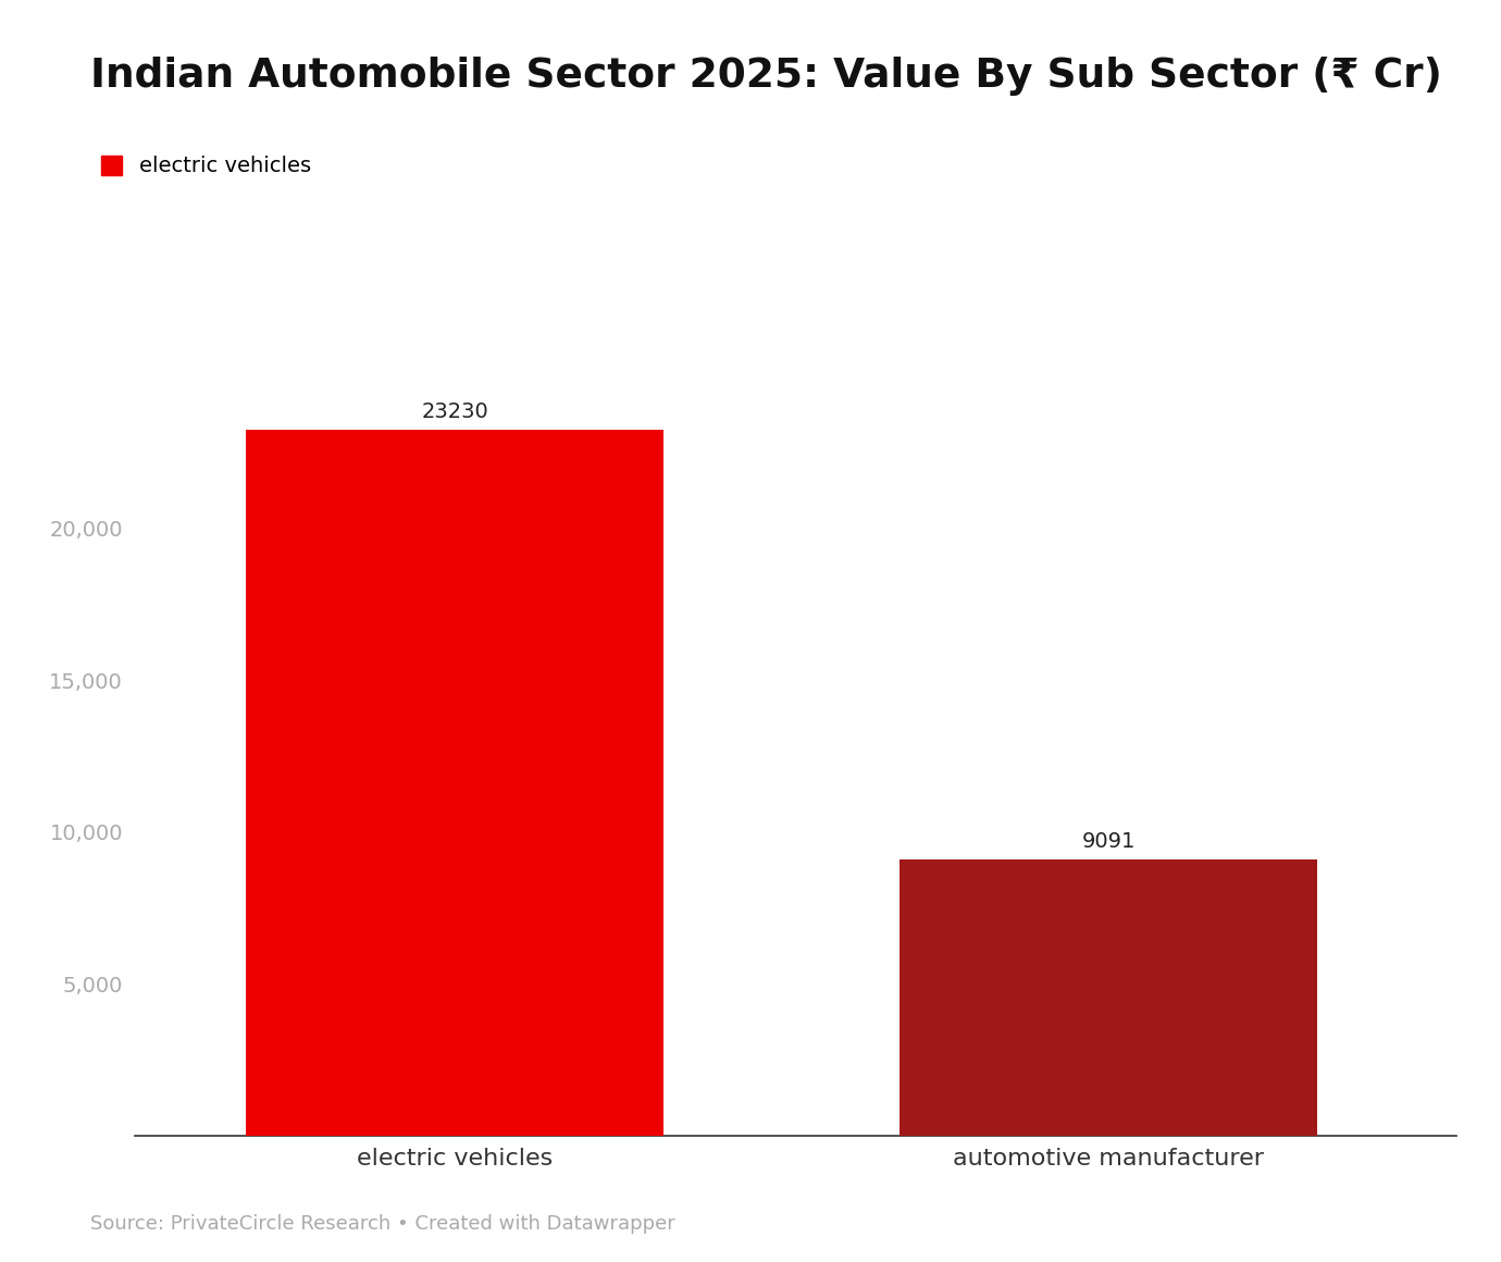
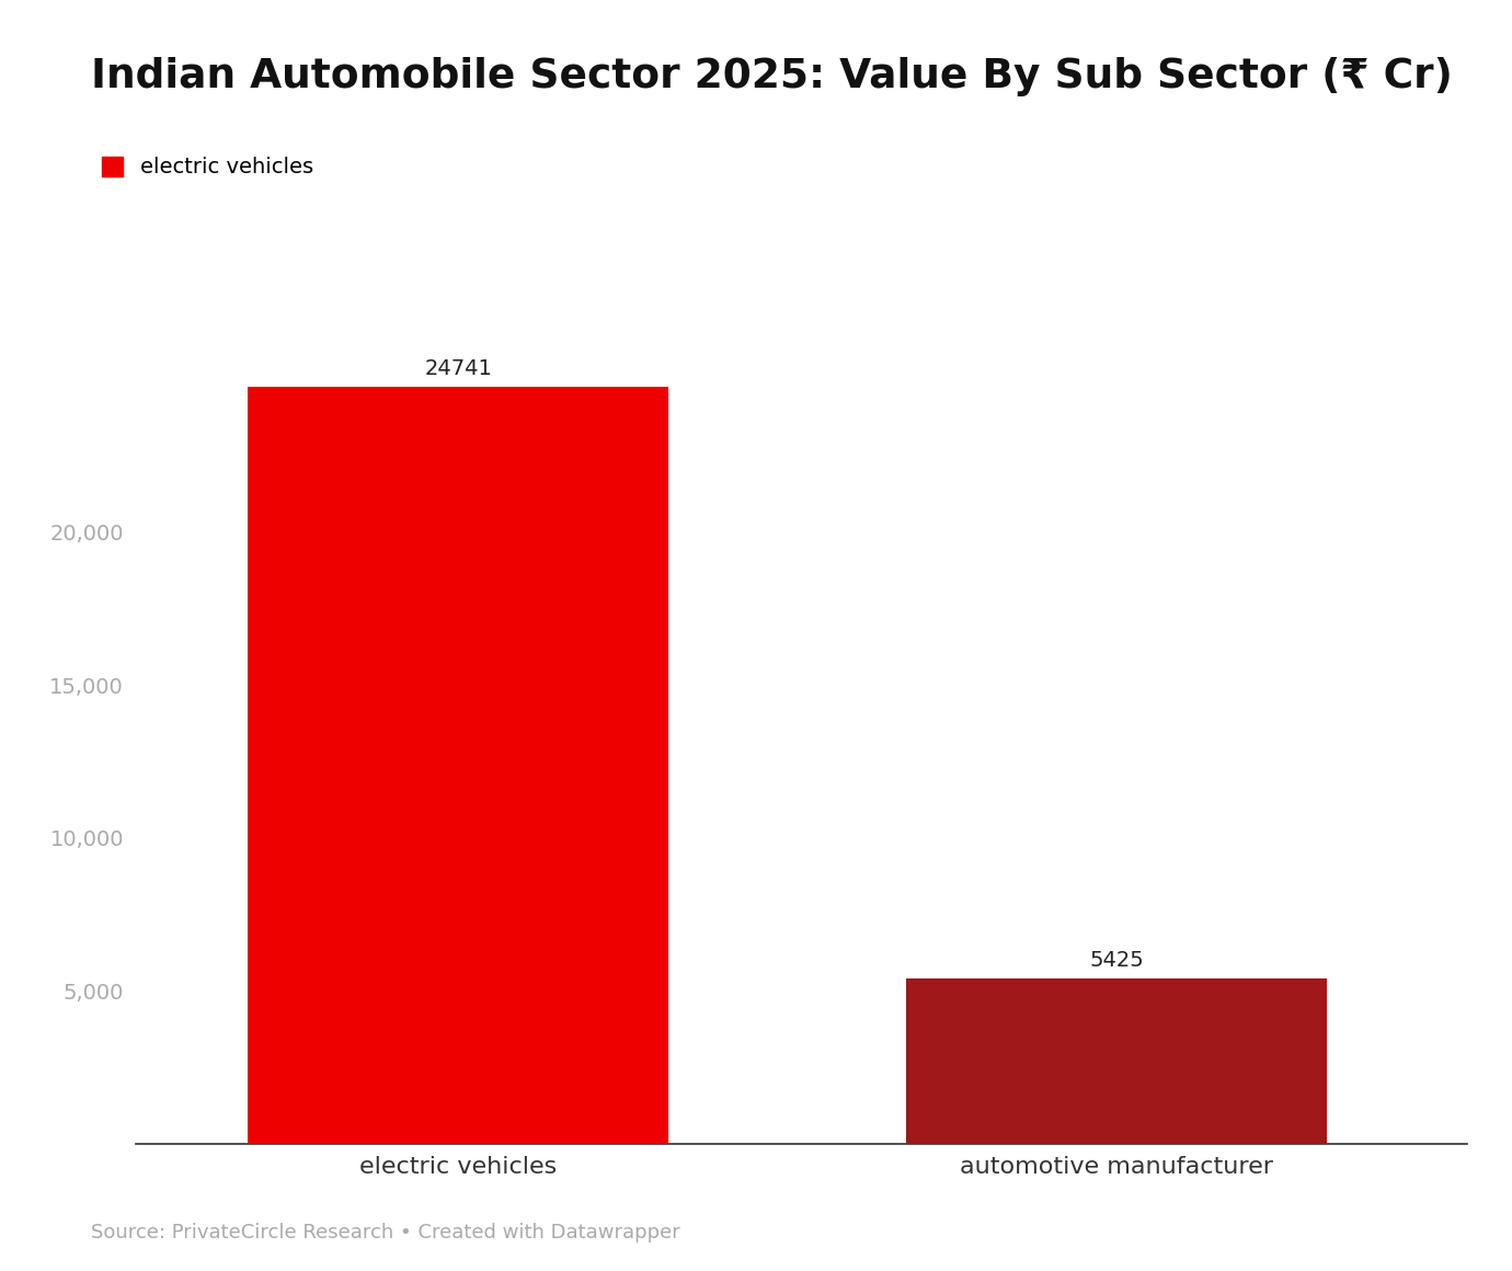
electric vehicles: 23230 -> 24741
automotive manufacturer: 9091 -> 5425
